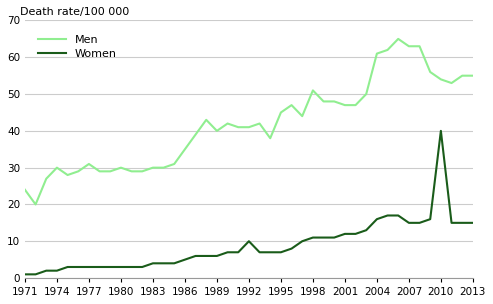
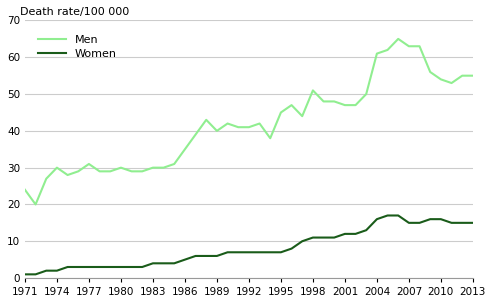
Women/1992: 10 -> 7
Women/2010: 40 -> 16
